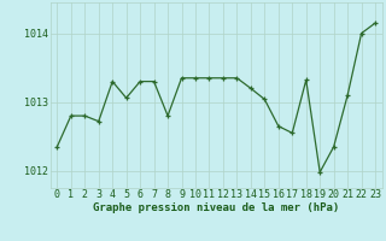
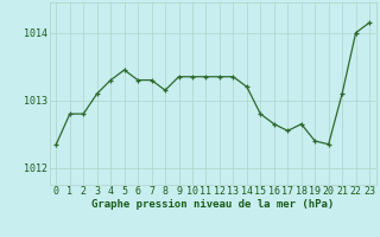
3: 1012.72 -> 1013.10
5: 1013.06 -> 1013.45
8: 1012.80 -> 1013.15
15: 1013.04 -> 1012.80
18: 1013.32 -> 1012.65
19: 1011.98 -> 1012.40
